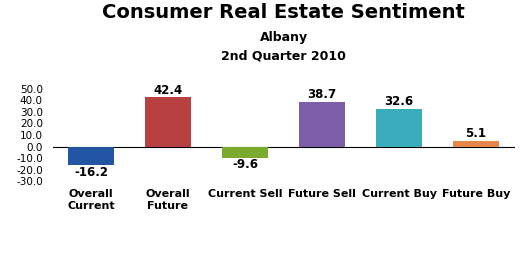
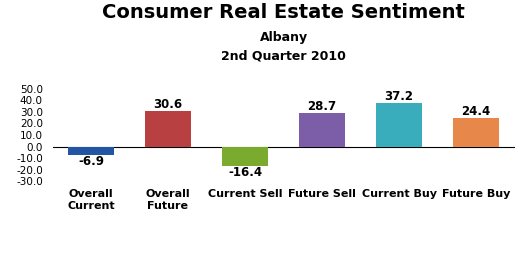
Overall Current: -16.2 -> -6.9
Overall Future: 42.4 -> 30.6
Current Sell: -9.6 -> -16.4
Future Sell: 38.7 -> 28.7
Current Buy: 32.6 -> 37.2
Future Buy: 5.1 -> 24.4
